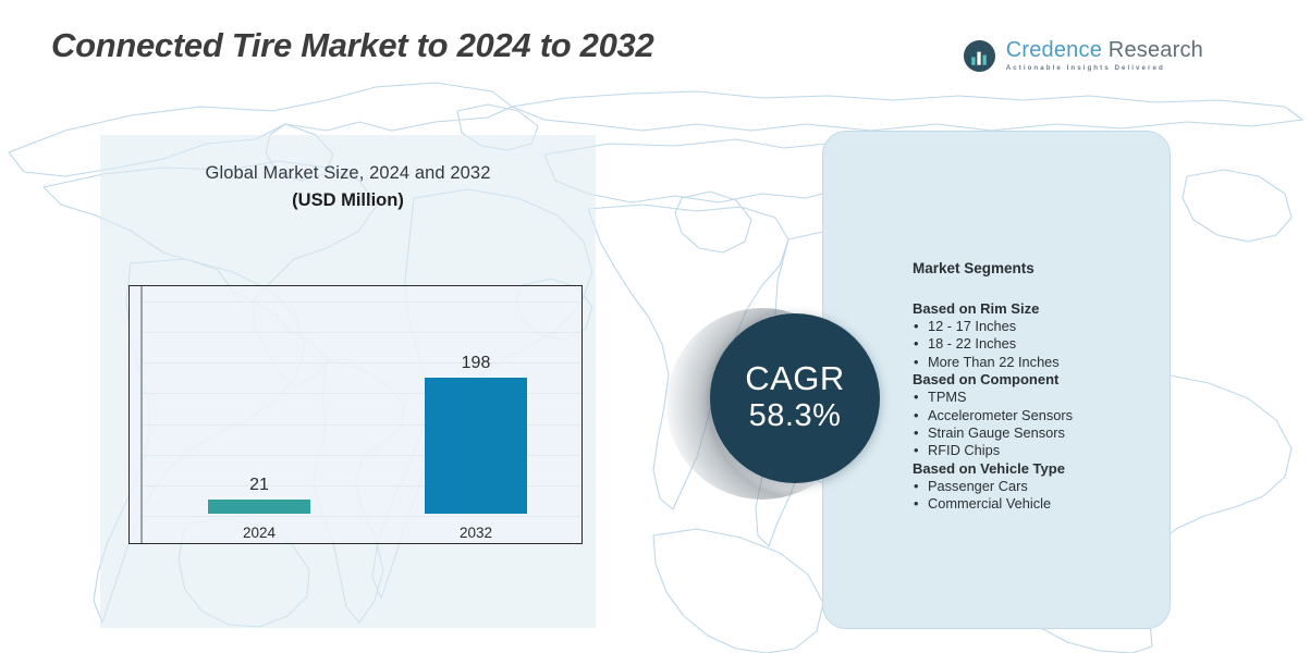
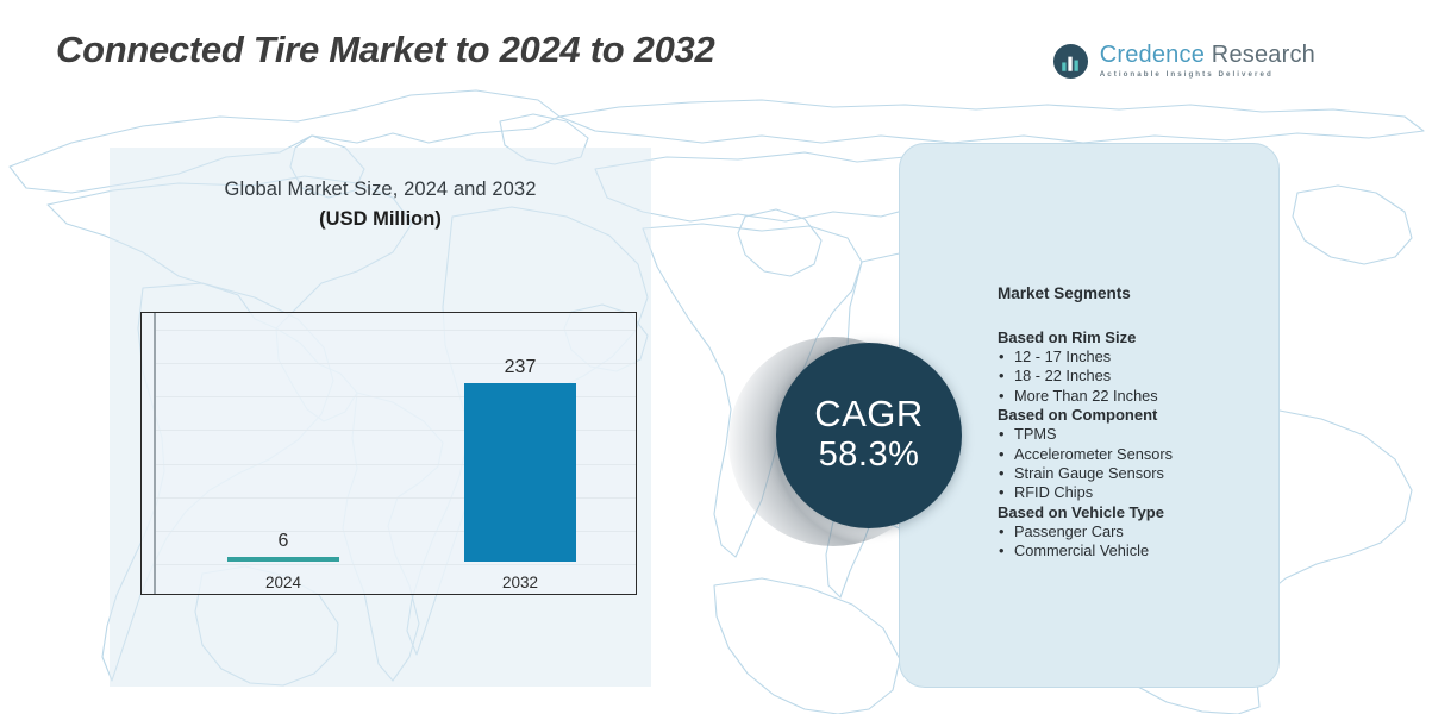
2024: 21 -> 6
2032: 198 -> 237
